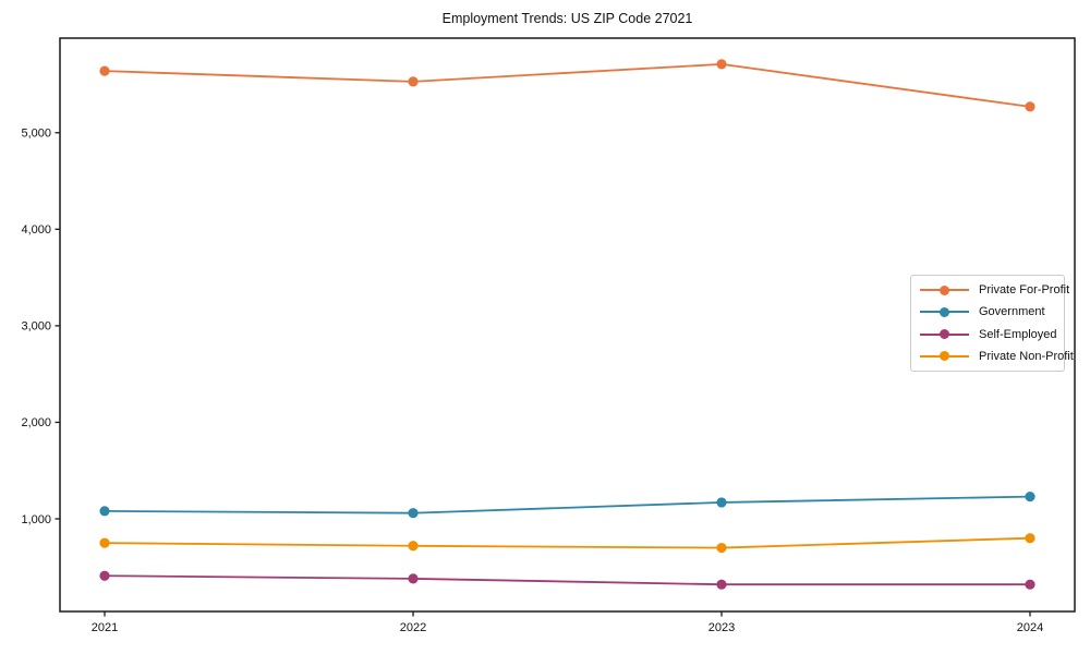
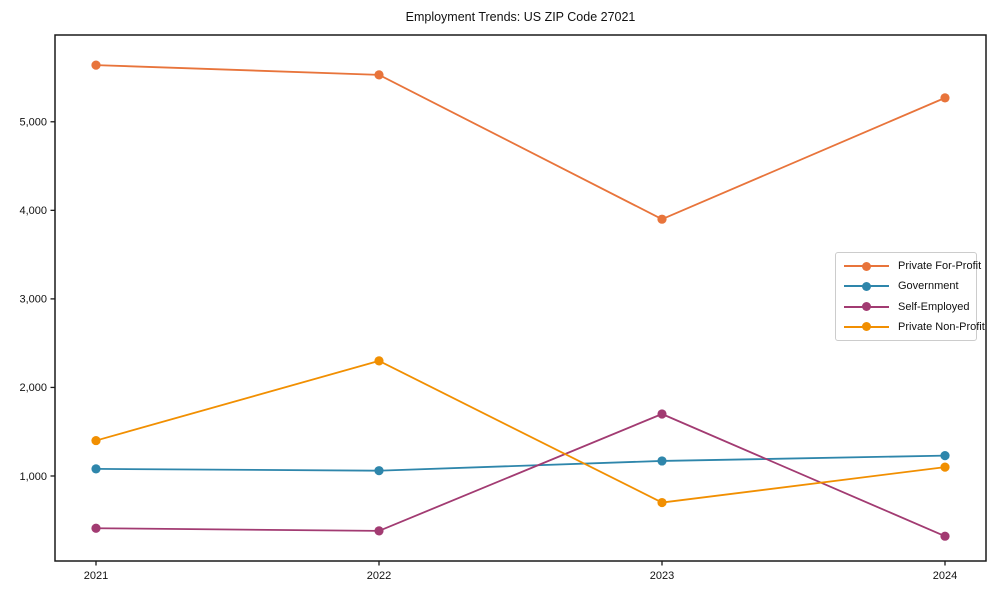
Private Non-Profit/2021: 800 -> 1400
Private Non-Profit/2022: 700 -> 2300
Private For-Profit/2023: 5700 -> 3900
Self-Employed/2023: 300 -> 1700
Private Non-Profit/2024: 800 -> 1100
